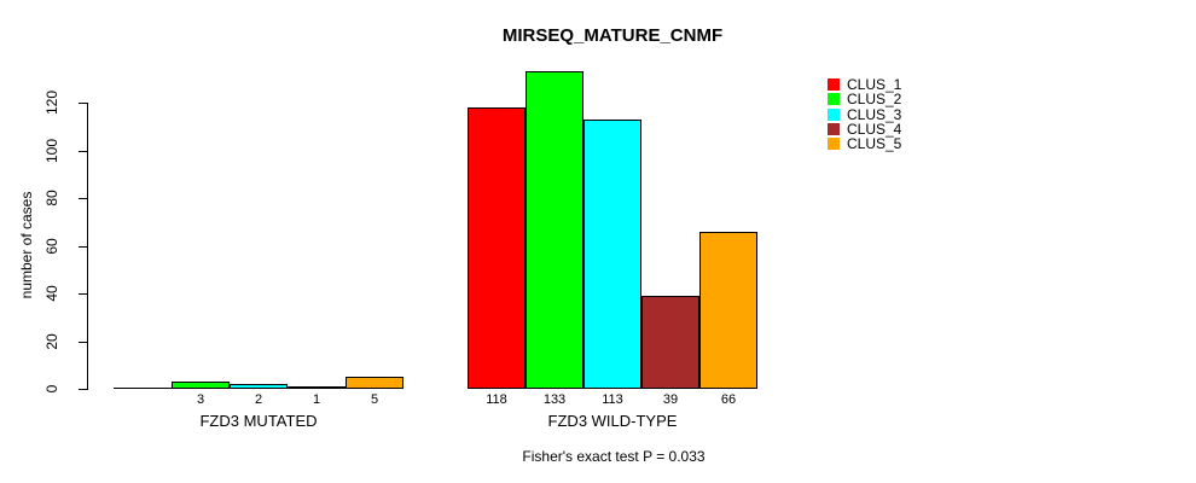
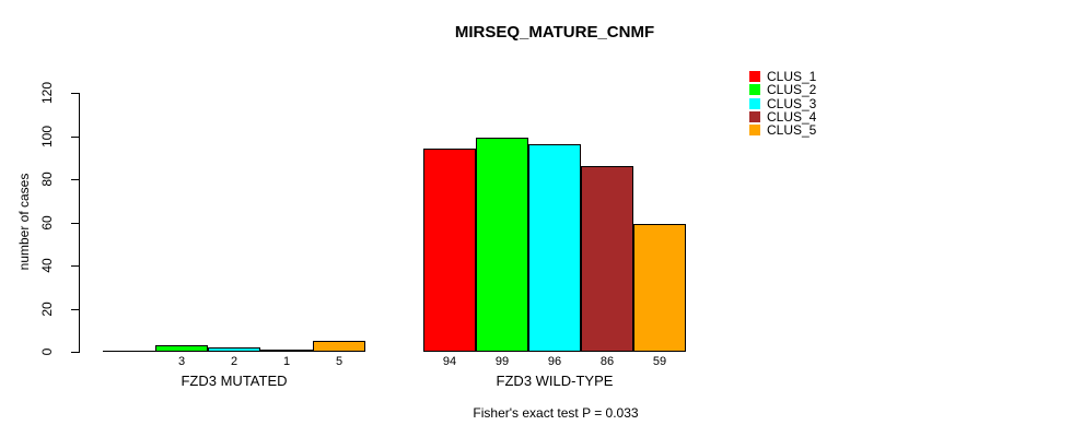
CLUS_1/FZD3 WILD-TYPE: 118 -> 94
CLUS_2/FZD3 WILD-TYPE: 133 -> 99
CLUS_3/FZD3 WILD-TYPE: 113 -> 96
CLUS_4/FZD3 WILD-TYPE: 39 -> 86
CLUS_5/FZD3 WILD-TYPE: 66 -> 59
